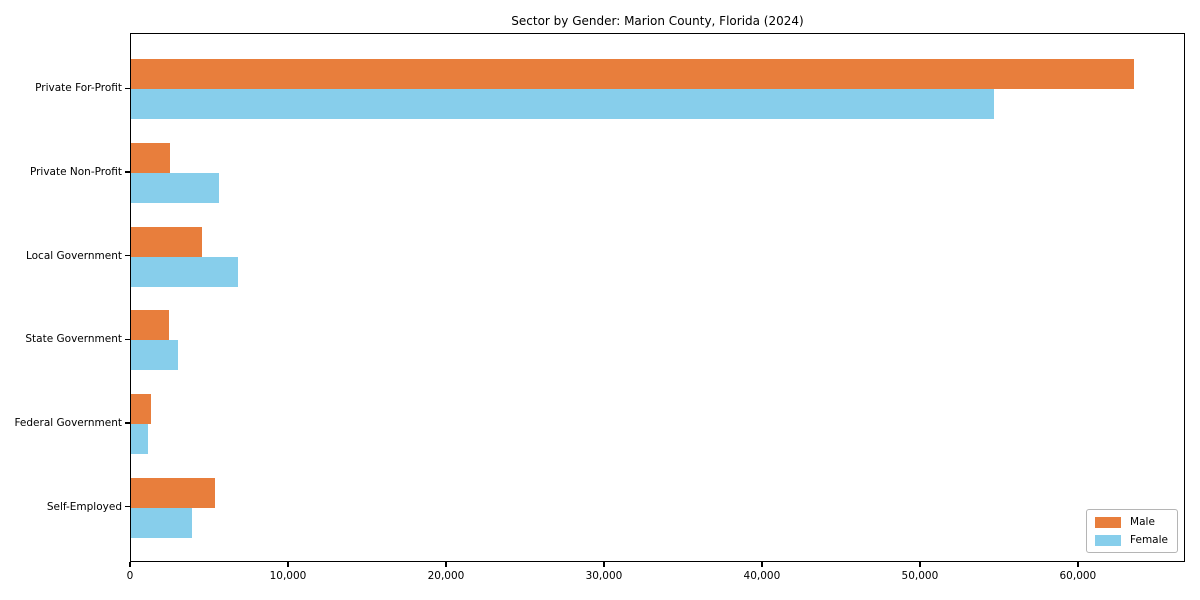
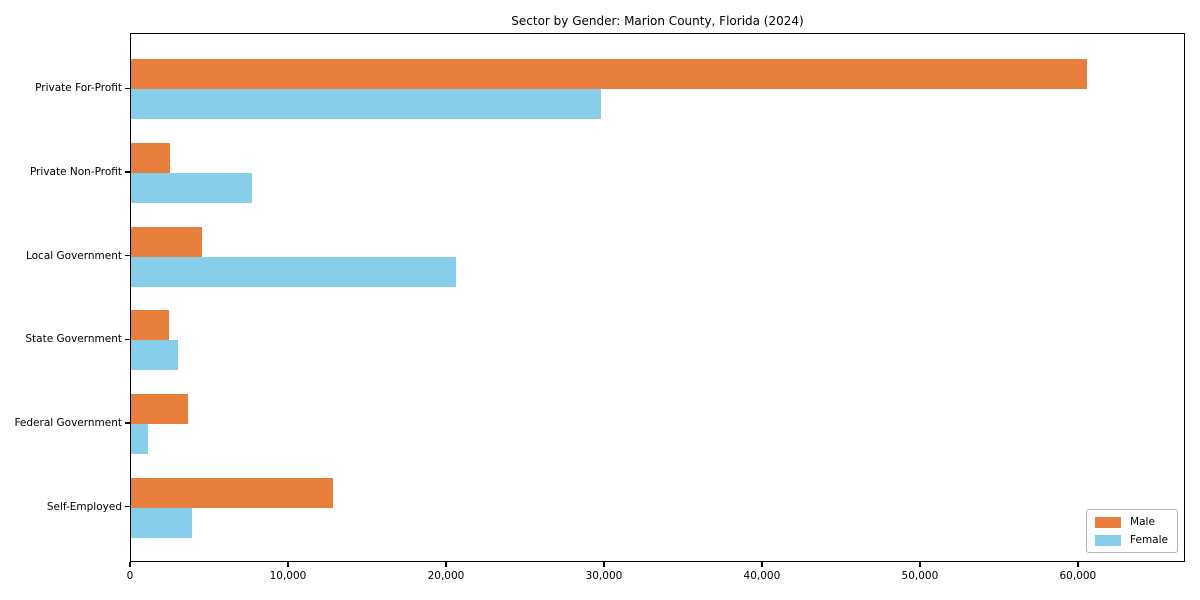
Male/Private For-Profit: 63600 -> 60600
Female/Private For-Profit: 54700 -> 29800
Female/Private Non-Profit: 5600 -> 7700
Female/Local Government: 6800 -> 20600
Male/Federal Government: 1300 -> 3600
Male/Self-Employed: 5300 -> 12800
